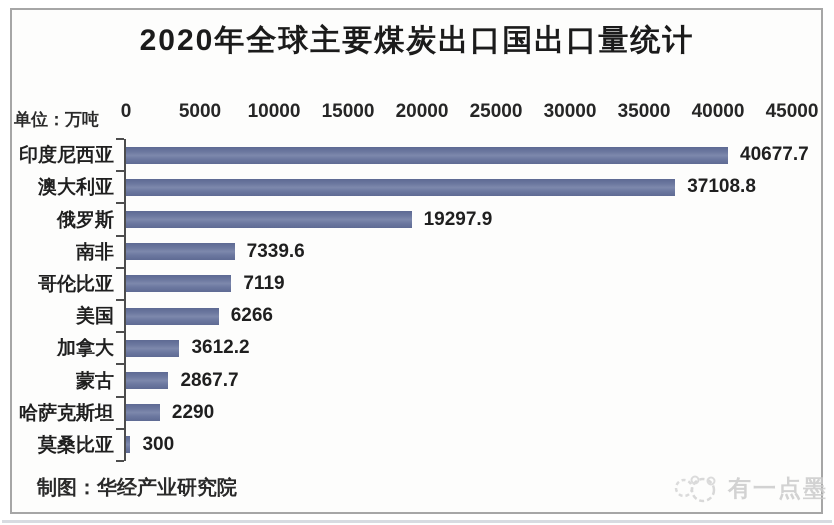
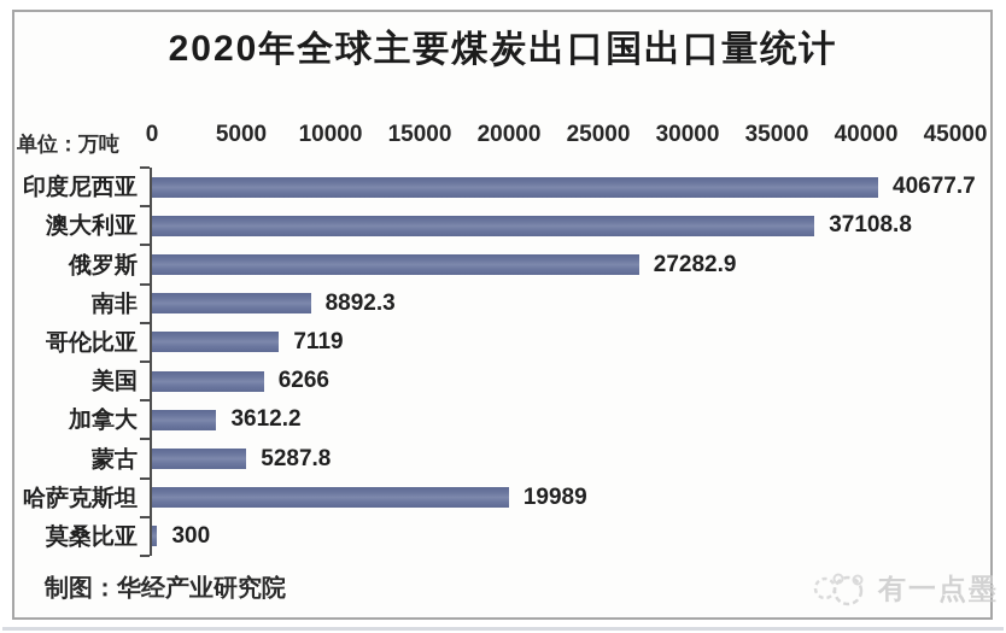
俄罗斯: 19297.9 -> 27282.9
南非: 7339.6 -> 8892.3
蒙古: 2867.7 -> 5287.8
哈萨克斯坦: 2290 -> 19989
